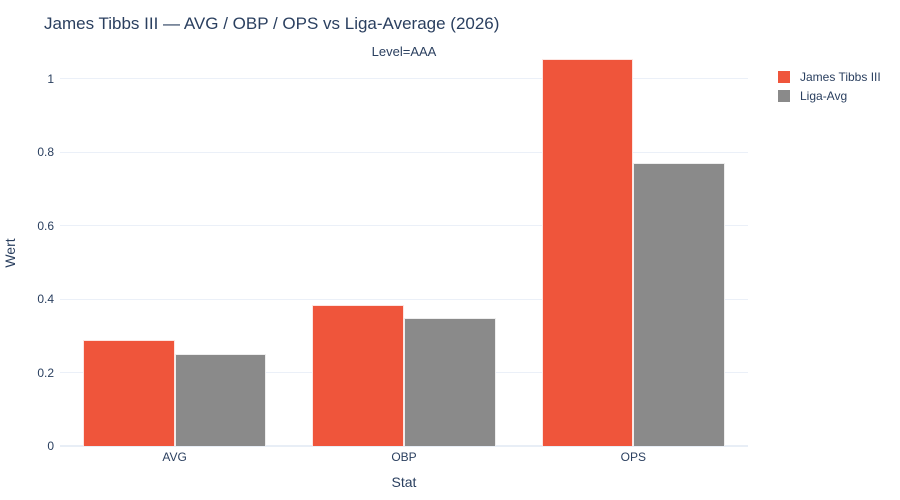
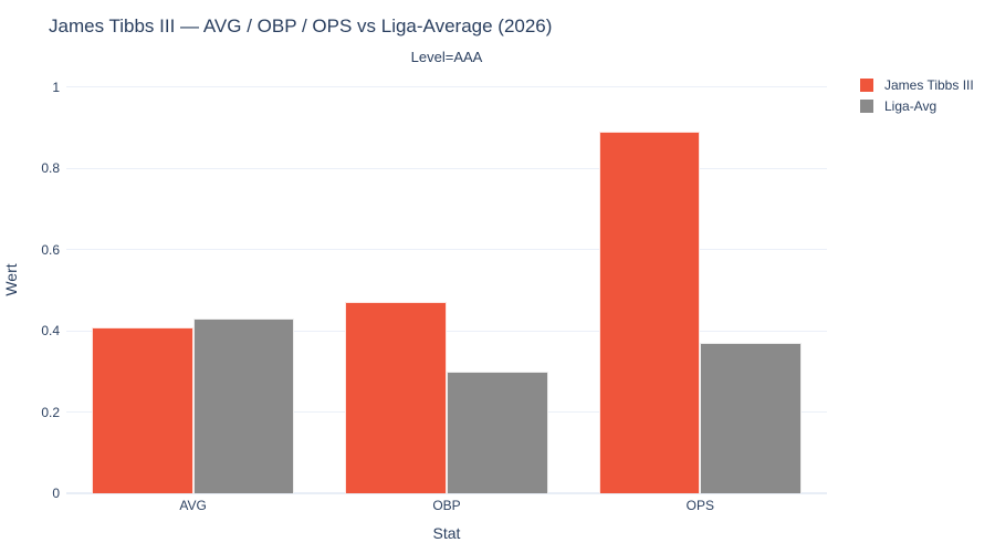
James Tibbs III/AVG: 0.29 -> 0.41
Liga-Avg/AVG: 0.25 -> 0.43
James Tibbs III/OBP: 0.38 -> 0.47
Liga-Avg/OBP: 0.35 -> 0.30
James Tibbs III/OPS: 1.05 -> 0.89
Liga-Avg/OPS: 0.77 -> 0.37
